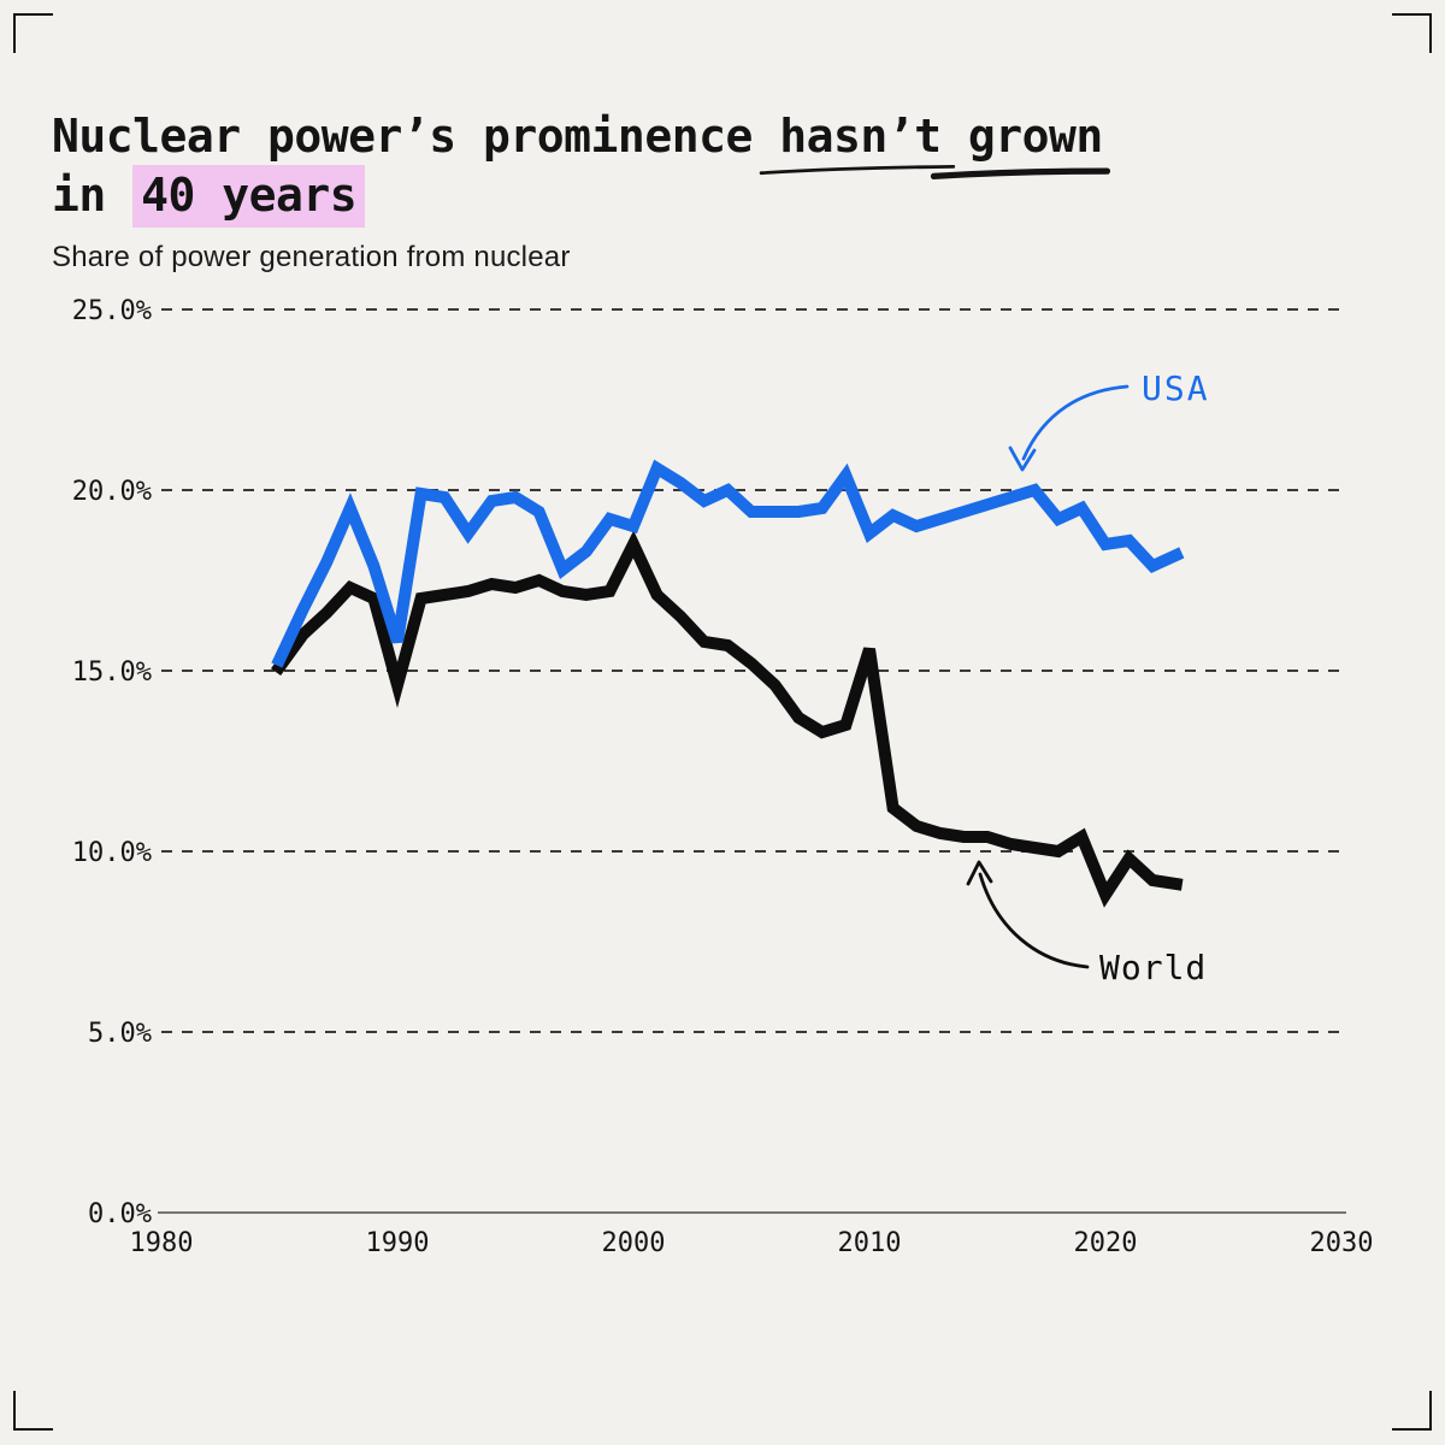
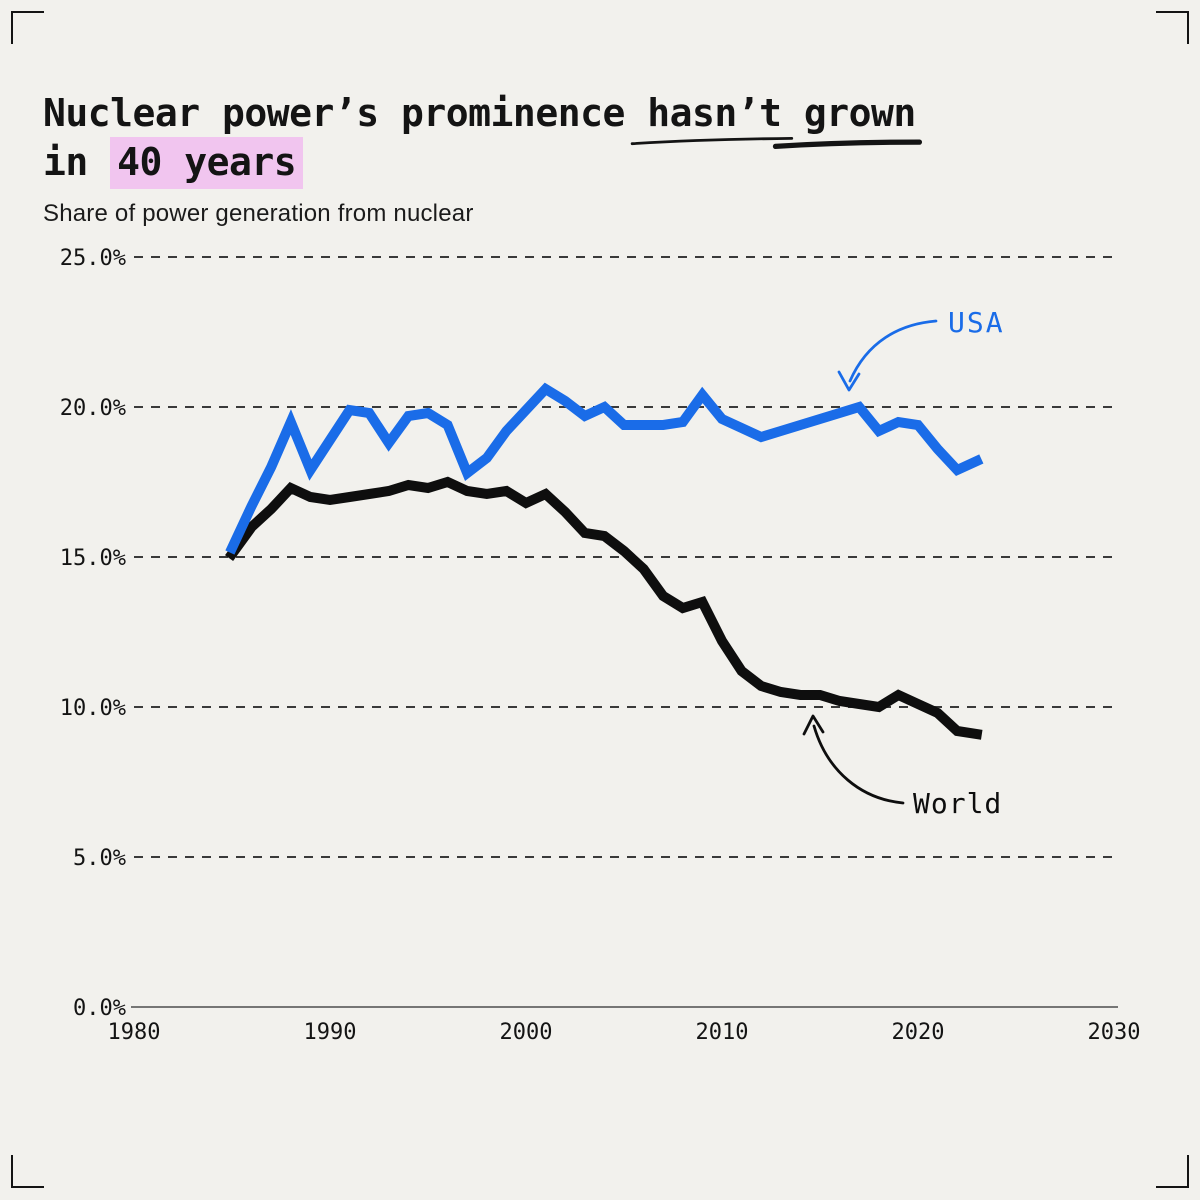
USA/1990: 15.8% -> 18.9%
World/1990: 14.6% -> 16.9%
USA/2000: 19.0% -> 19.9%
World/2000: 18.5% -> 16.8%
USA/2010: 18.8% -> 19.6%
World/2010: 15.6% -> 12.2%
USA/2020: 18.5% -> 19.4%
World/2020: 8.8% -> 10.1%
